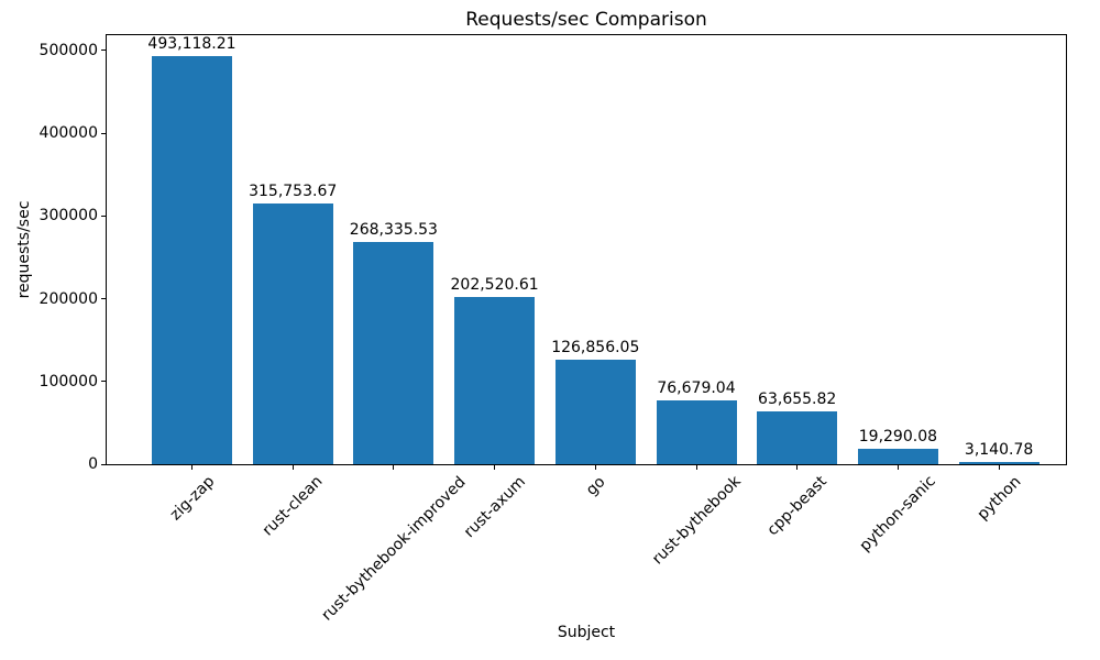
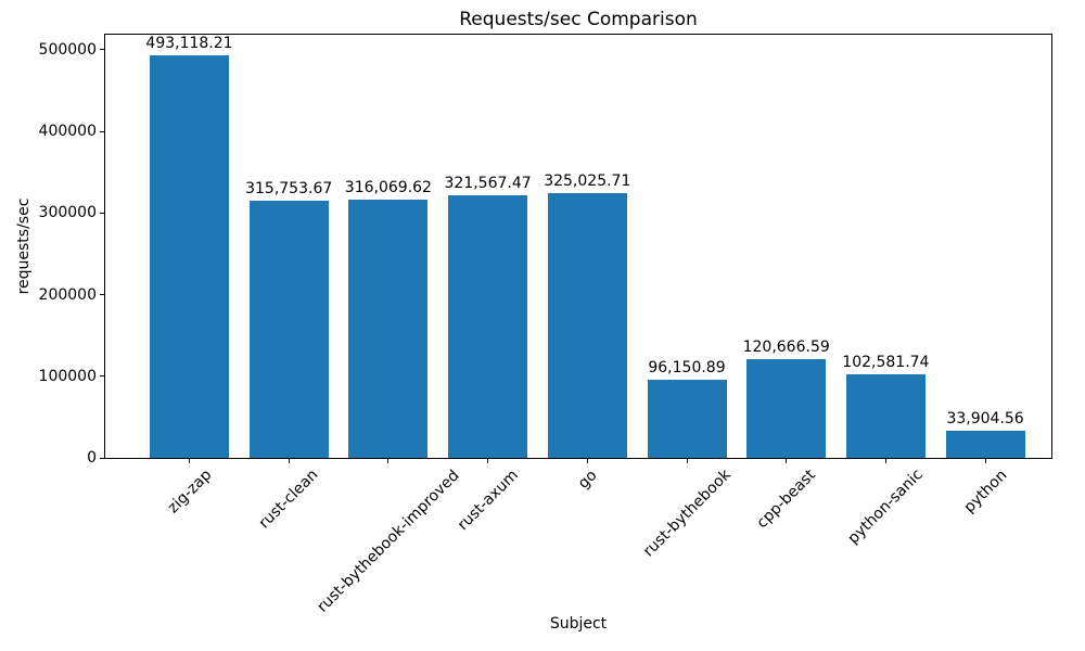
rust-bythebook-improved: 268,335.53 -> 316,069.62
rust-axum: 202,520.61 -> 321,567.47
go: 126,856.05 -> 325,025.71
rust-bythebook: 76,679.04 -> 96,150.89
cpp-beast: 63,655.82 -> 120,666.59
python-sanic: 19,290.08 -> 102,581.74
python: 3,140.78 -> 33,904.56
